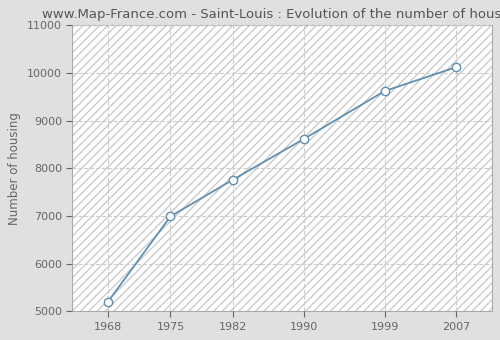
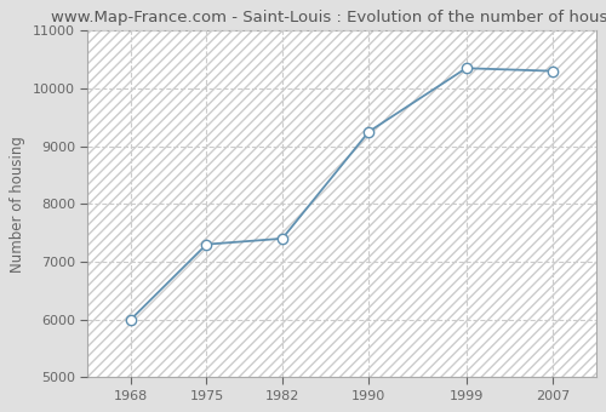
1968: 5200 -> 6000
1975: 6990 -> 7300
1982: 7760 -> 7400
1990: 8620 -> 9250
1999: 9620 -> 10350
2007: 10120 -> 10300
